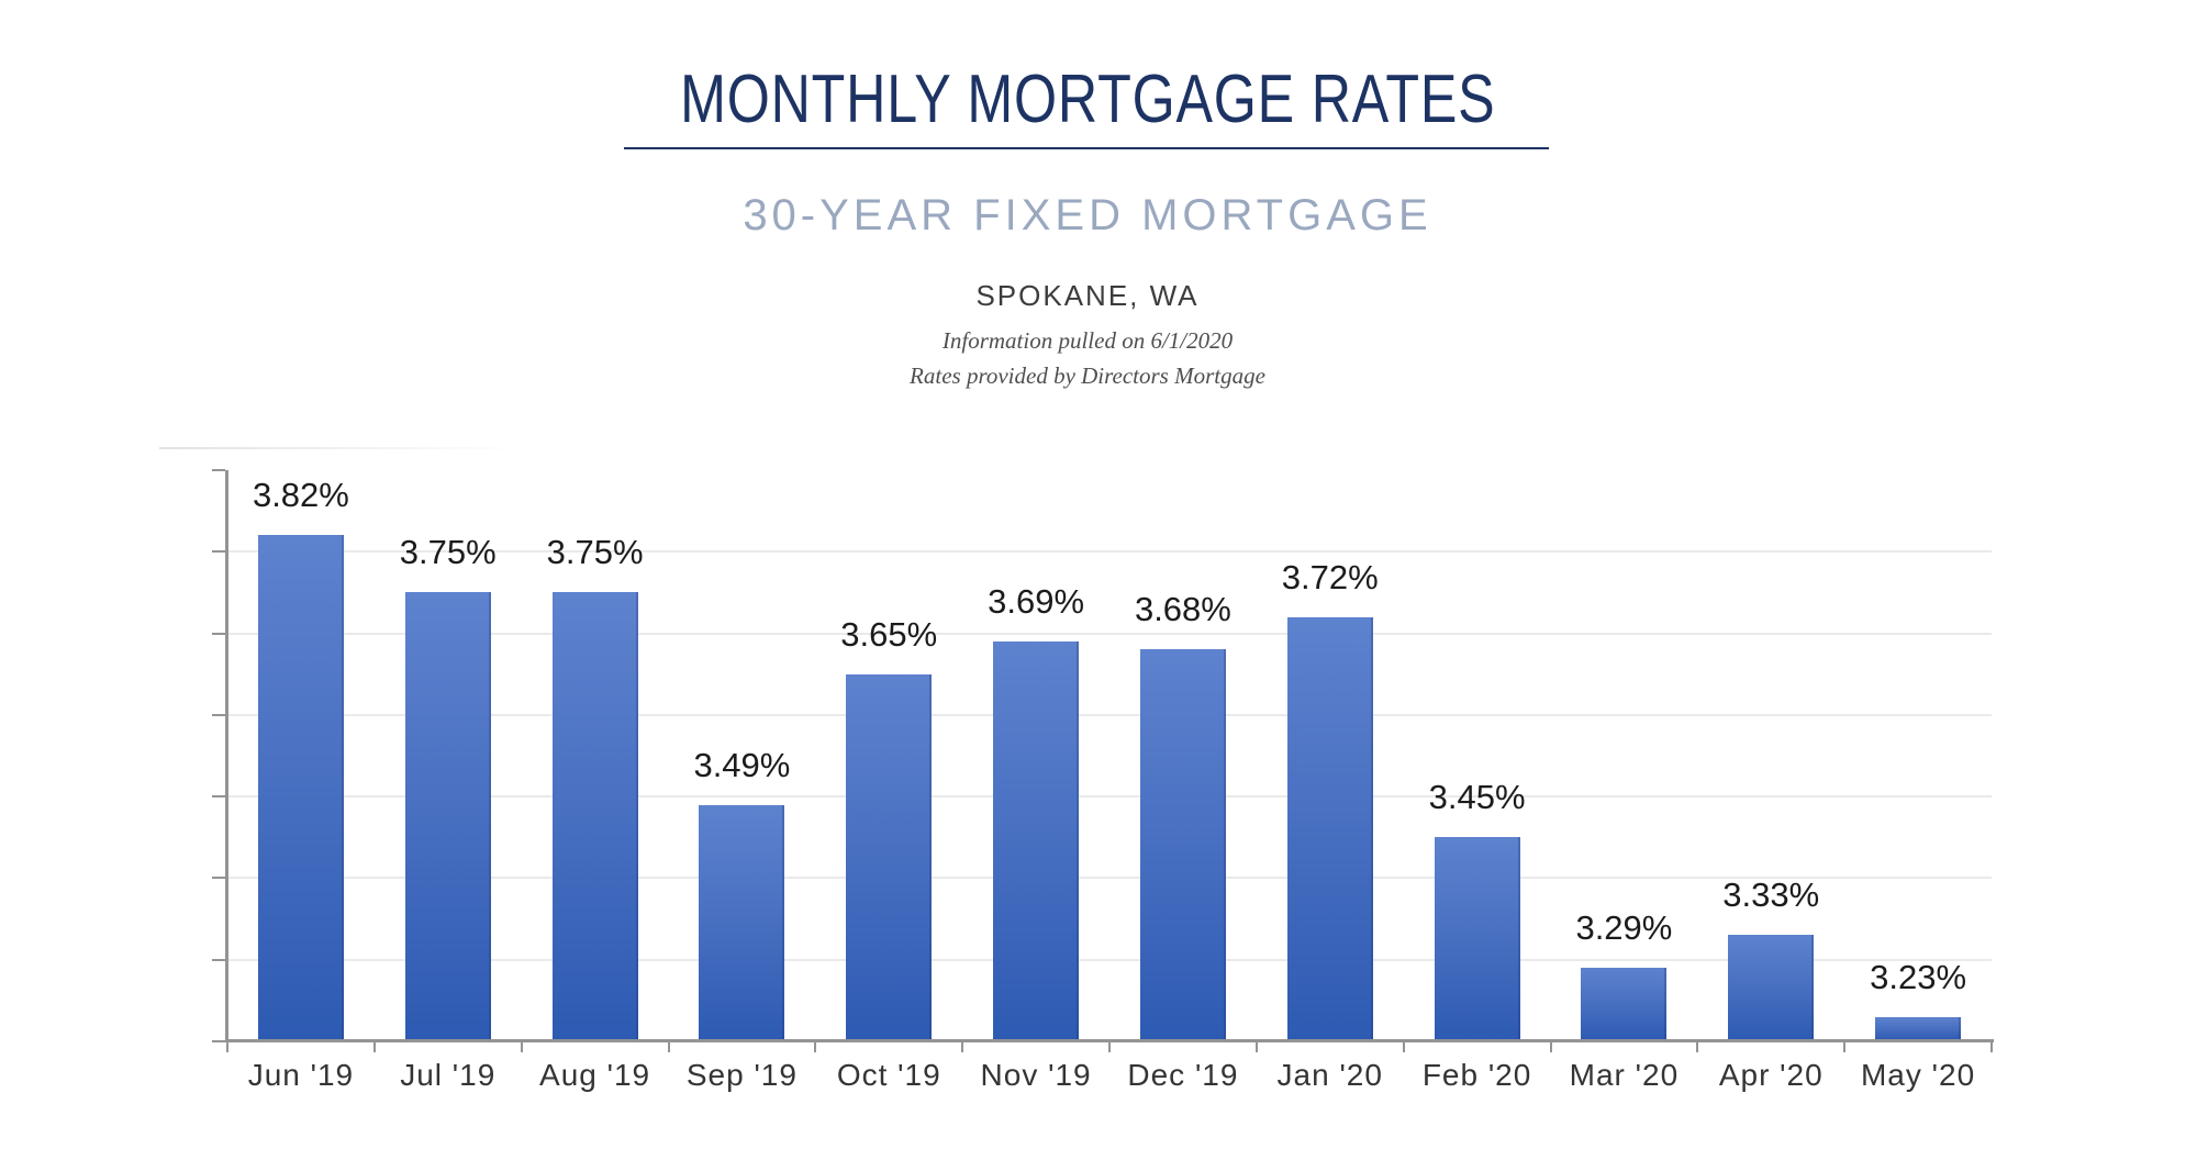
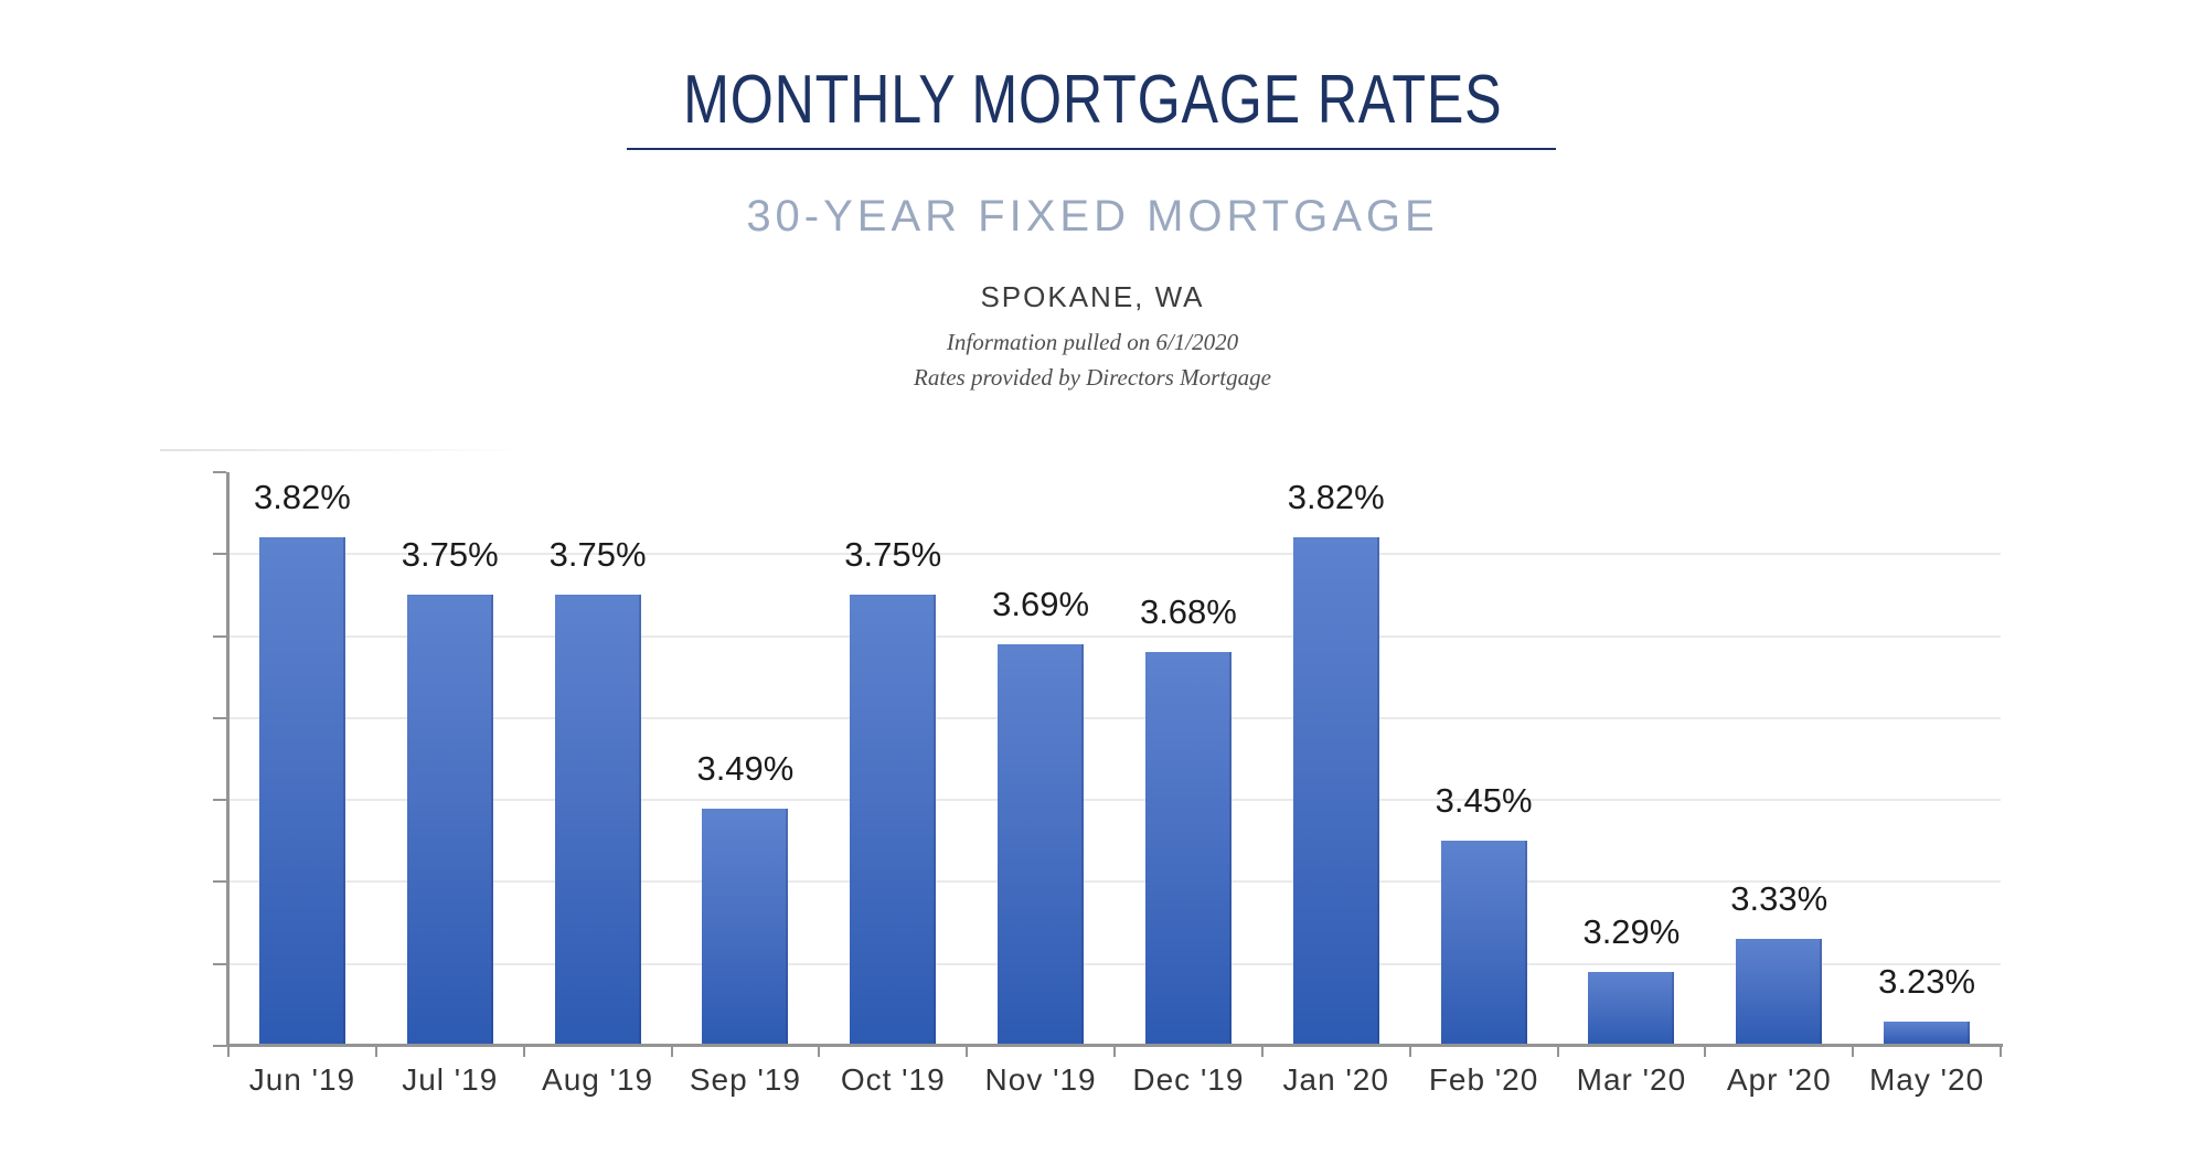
Oct '19: 3.65% -> 3.75%
Jan '20: 3.72% -> 3.82%
